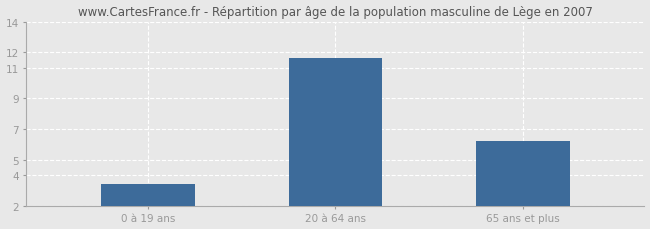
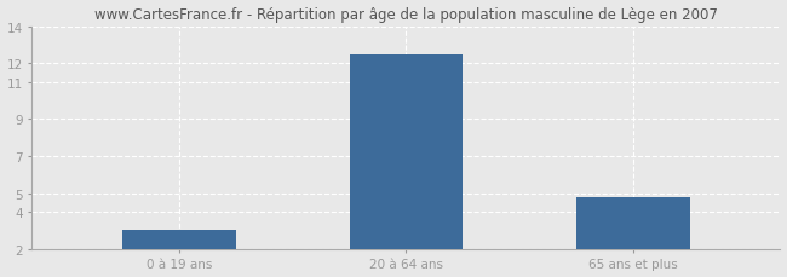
0 à 19 ans: 3.4 -> 3.0
20 à 64 ans: 11.6 -> 12.5
65 ans et plus: 6.2 -> 4.8
